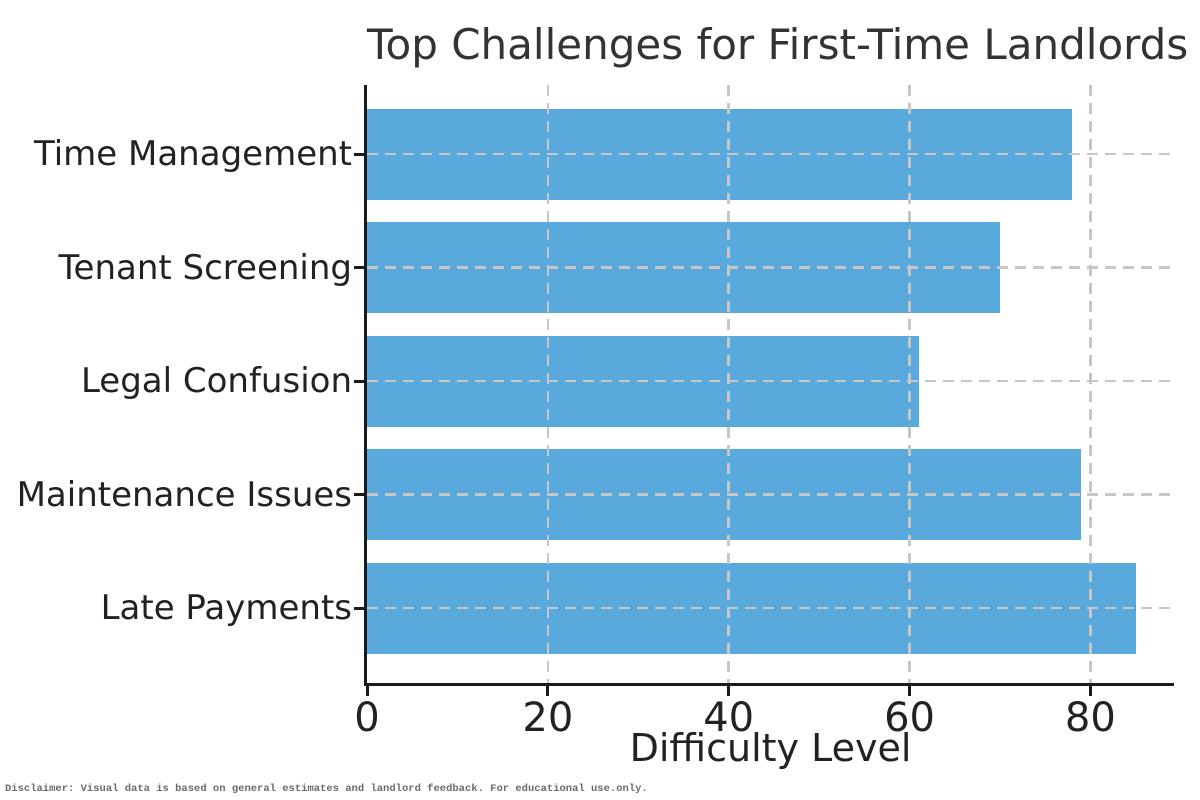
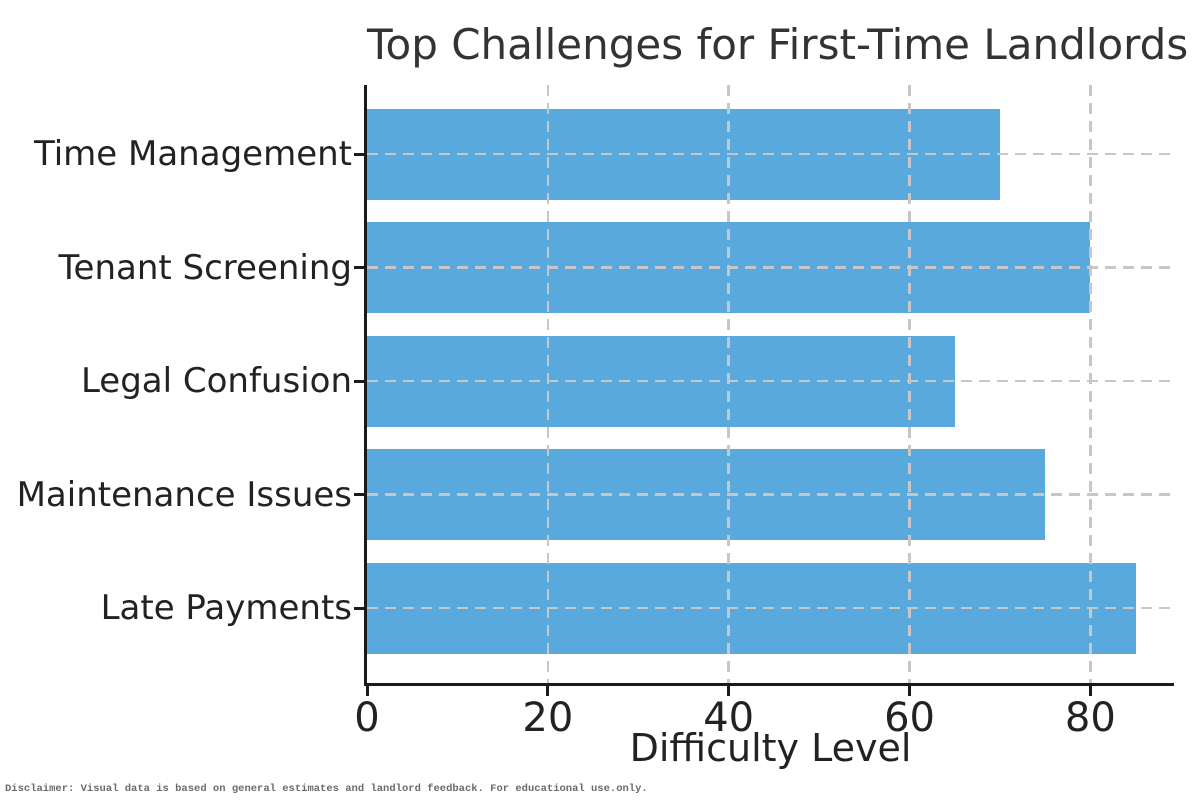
Time Management: 78 -> 70
Tenant Screening: 70 -> 80
Legal Confusion: 61 -> 65
Maintenance Issues: 79 -> 75
